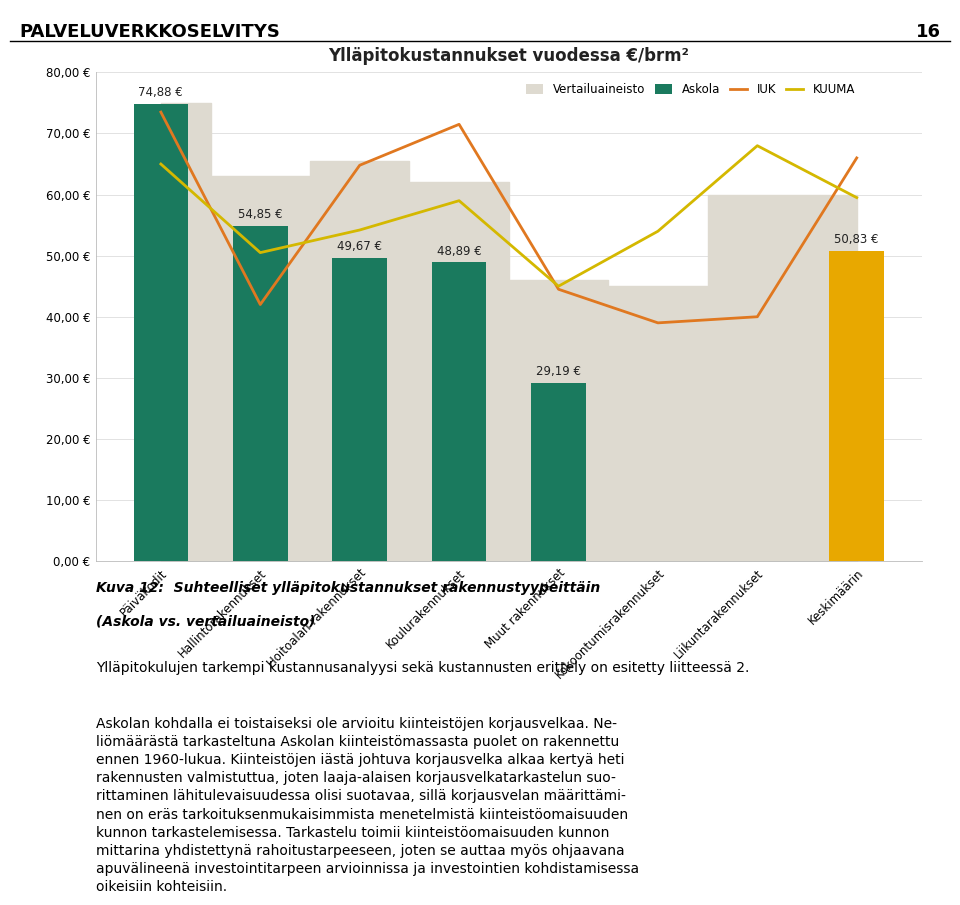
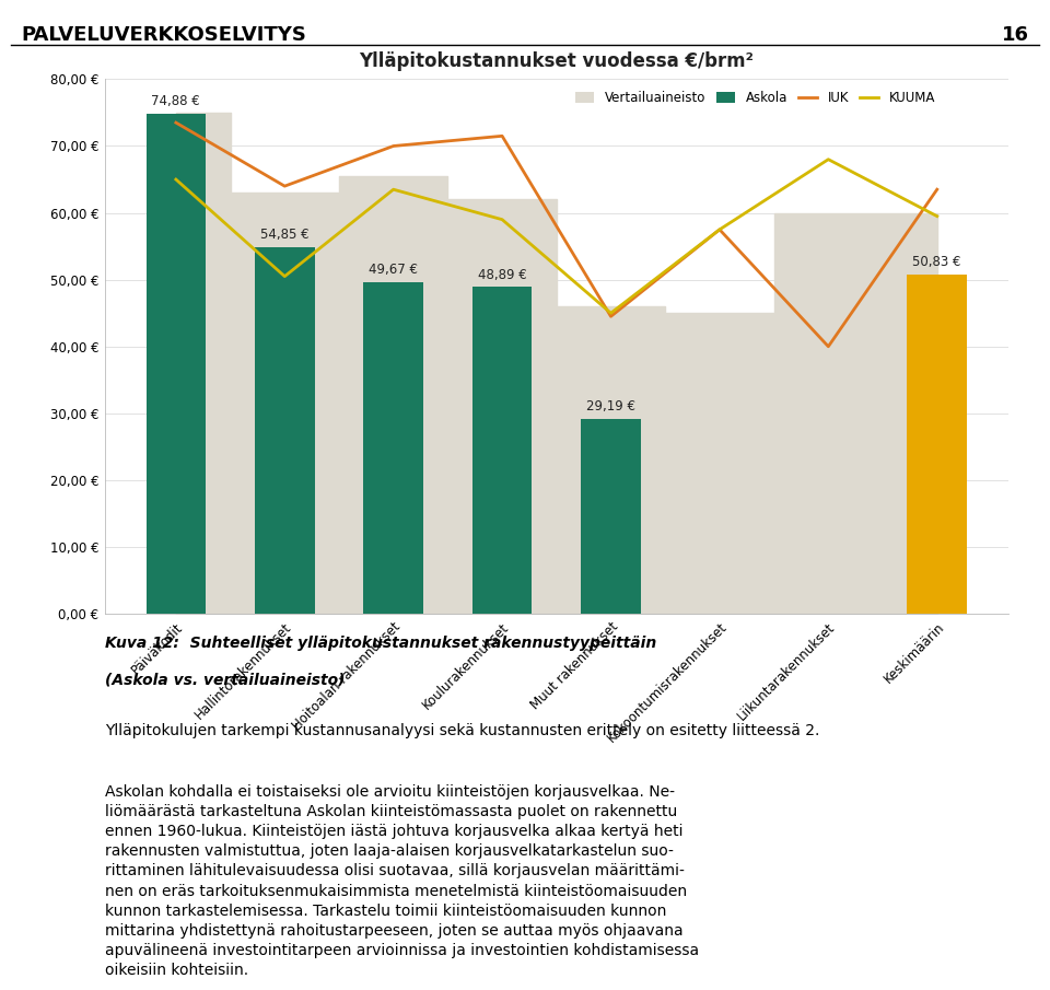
IUK/Hallintorakennukset: 42,0 € -> 64,0 €
IUK/Hoitoalan rakennukset: 64,8 € -> 70,0 €
KUUMA/Hoitoalan rakennukset: 54,2 € -> 63,5 €
IUK/Kokoontumisrakennukset: 39,0 € -> 57,5 €
KUUMA/Kokoontumisrakennukset: 54,0 € -> 57,5 €
IUK/Keskimäärin: 66,0 € -> 63,5 €
